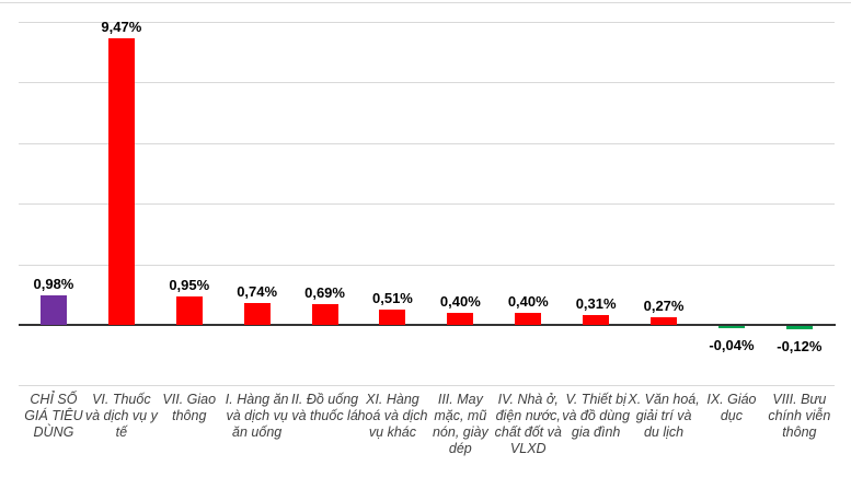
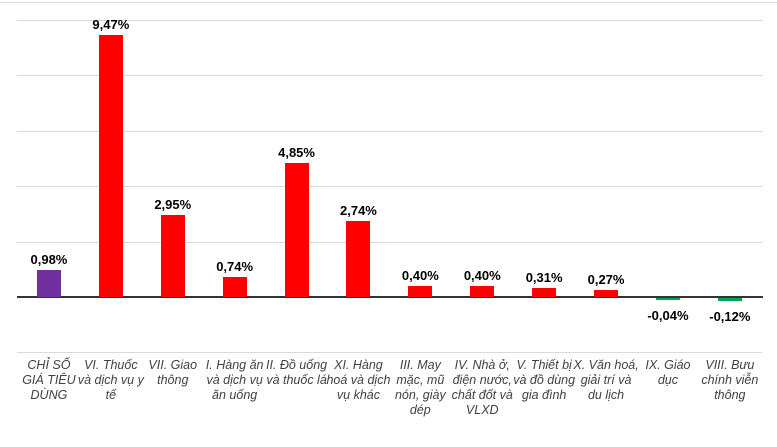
VII. Giao thông: 0,95% -> 2,95%
II. Đồ uống và thuốc lá: 0,69% -> 4,85%
XI. Hàng hoá và dịch vụ khác: 0,51% -> 2,74%
